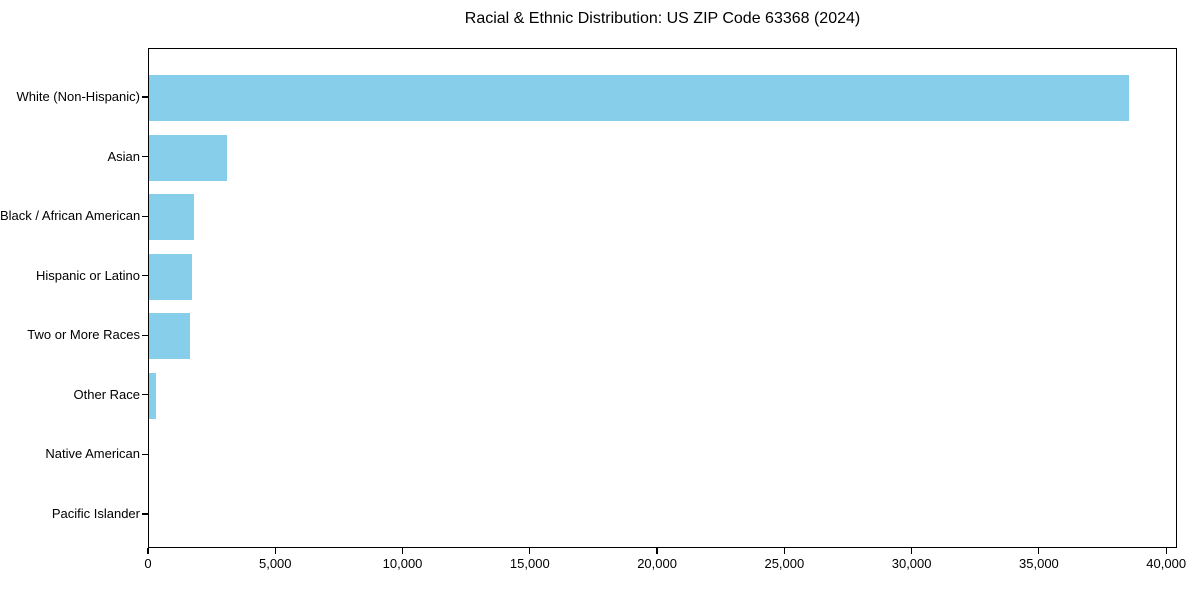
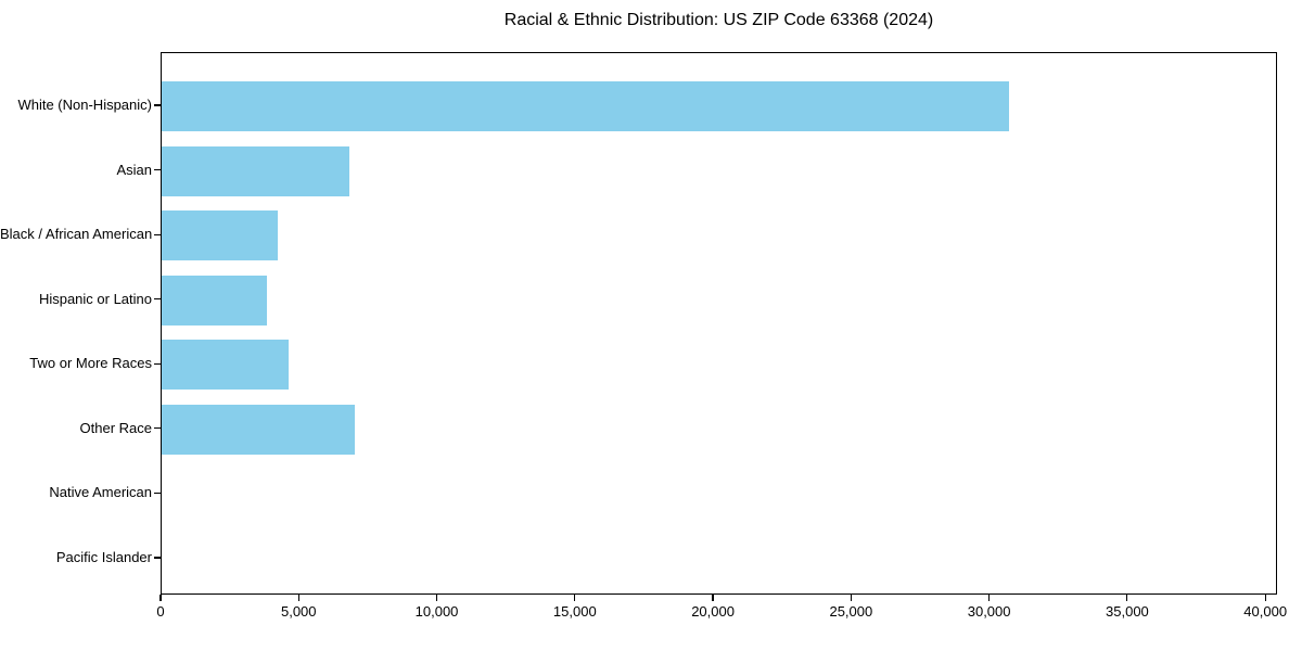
White (Non-Hispanic): 38500 -> 30700
Asian: 3000 -> 6800
Black / African American: 1800 -> 4200
Hispanic or Latino: 1700 -> 3800
Two or More Races: 1600 -> 4600
Other Race: 300 -> 7000
